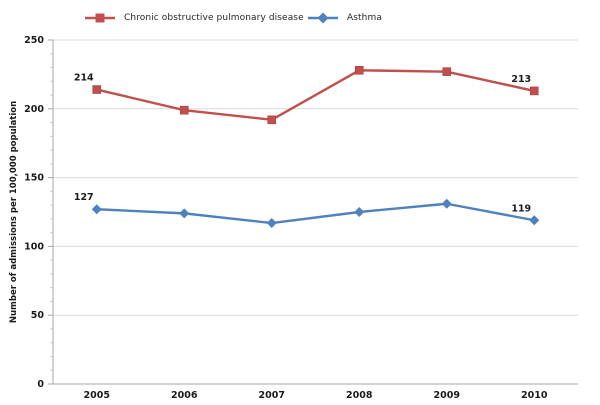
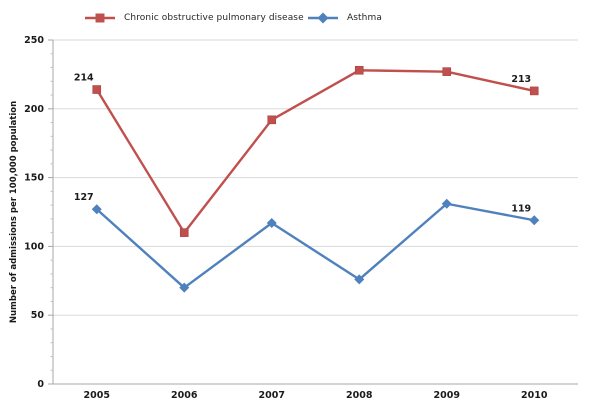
Chronic obstructive pulmonary disease/2006: 199 -> 110
Asthma/2006: 124 -> 70
Asthma/2008: 125 -> 76
